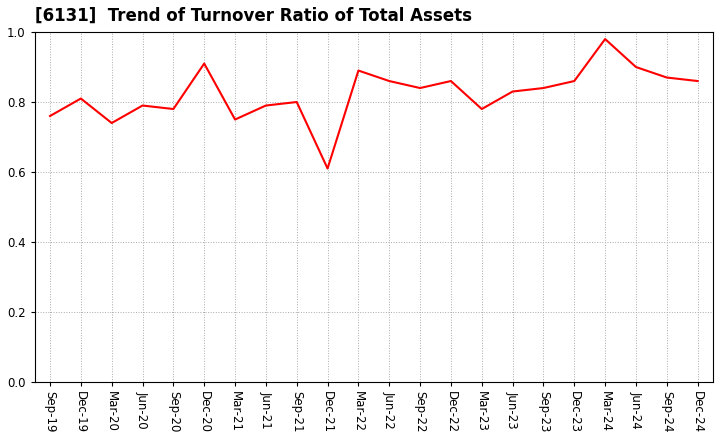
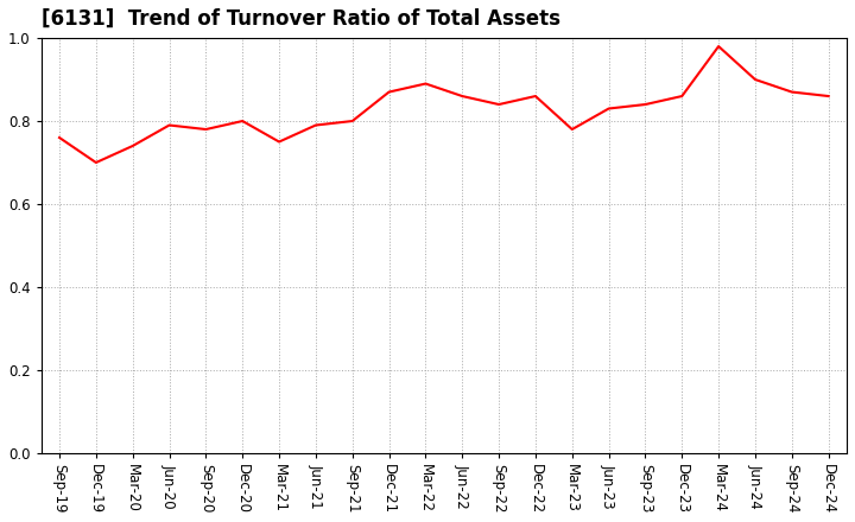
Dec-19: 0.81 -> 0.70
Dec-20: 0.91 -> 0.80
Dec-21: 0.61 -> 0.87
